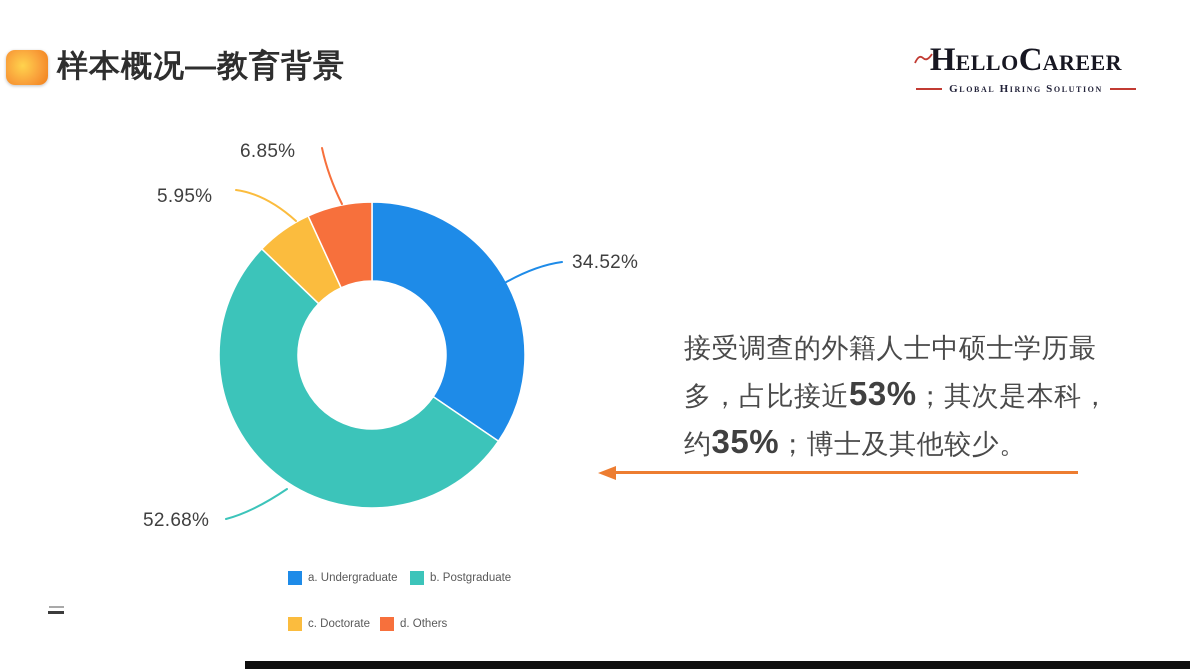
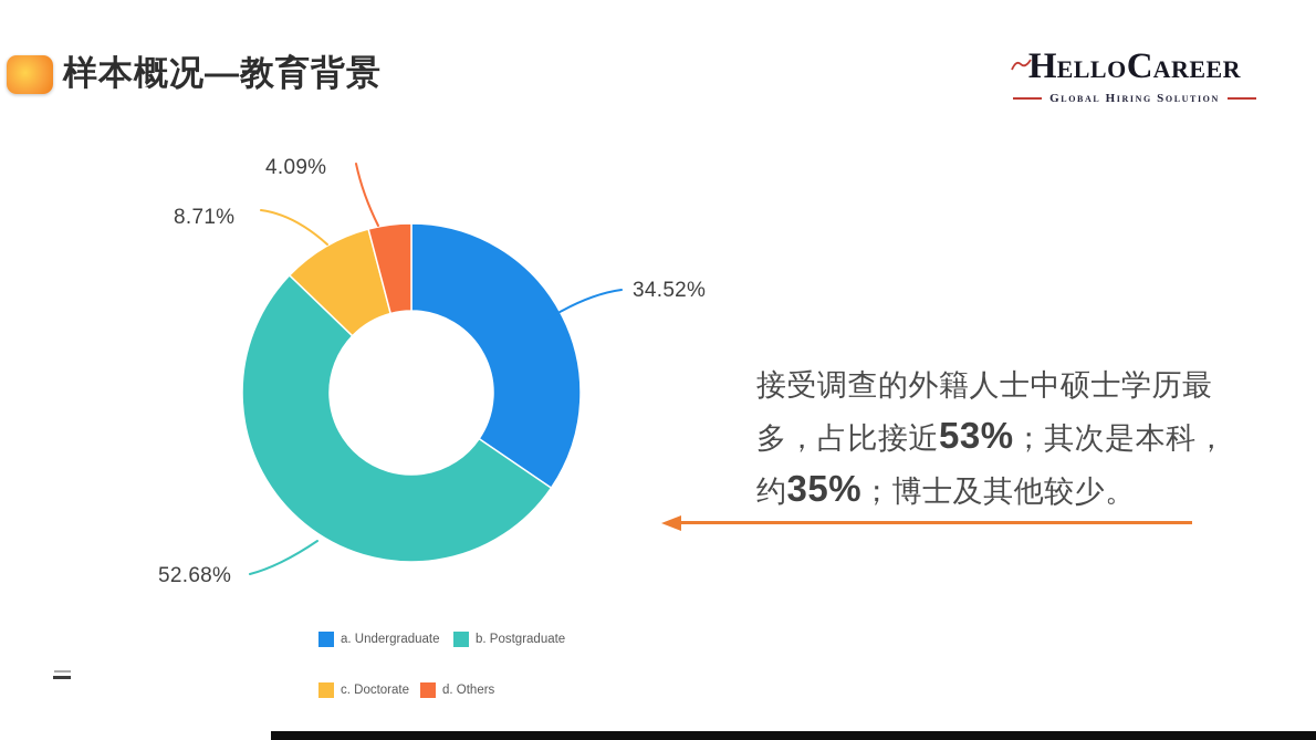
c. Doctorate: 5.95% -> 8.71%
d. Others: 6.85% -> 4.09%
